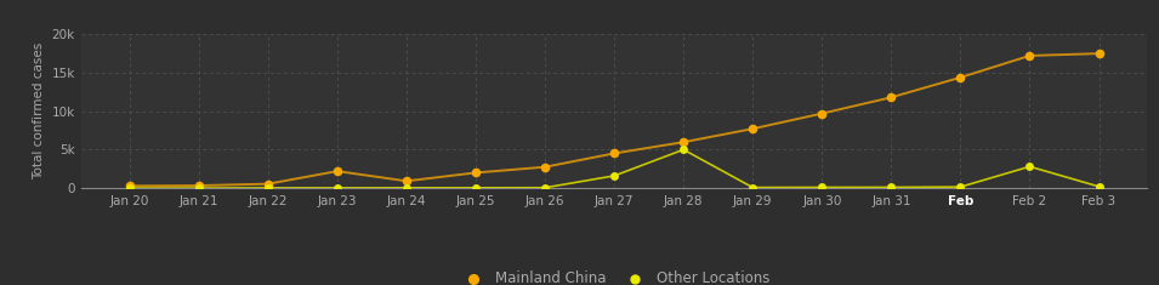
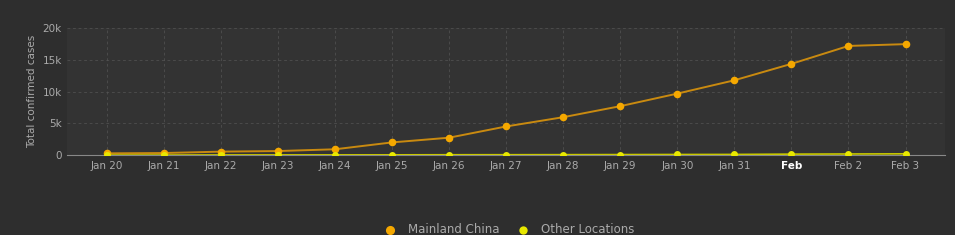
Mainland China/Jan 23: 2.2k -> 0.6k
Other Locations/Jan 27: 1.6k -> 0.1k
Other Locations/Jan 28: 5.0k -> 0.1k
Other Locations/Feb 2: 2.8k -> 0.2k
